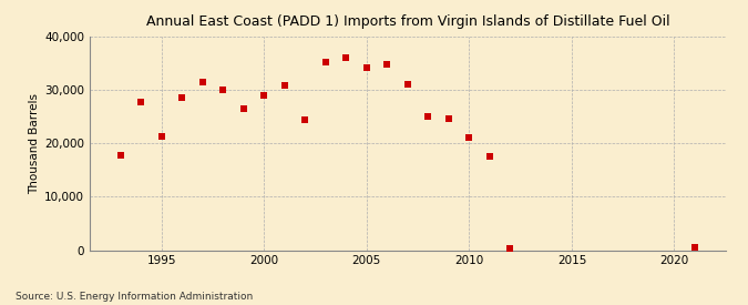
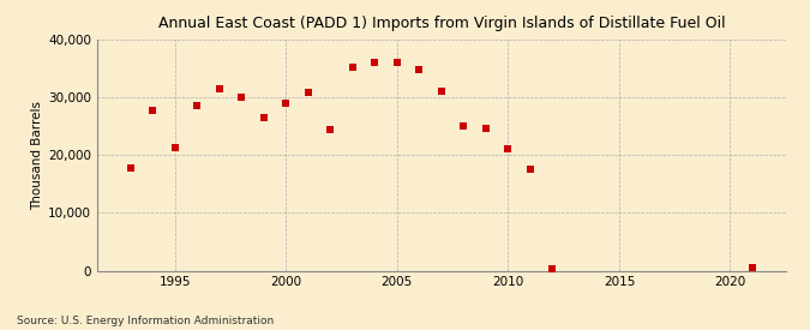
2005: 34,200 -> 36,000
